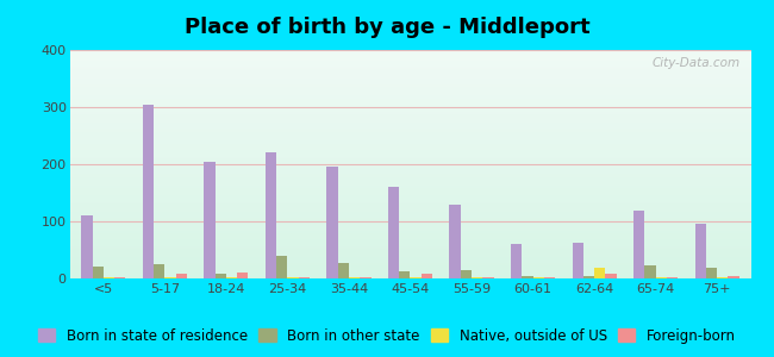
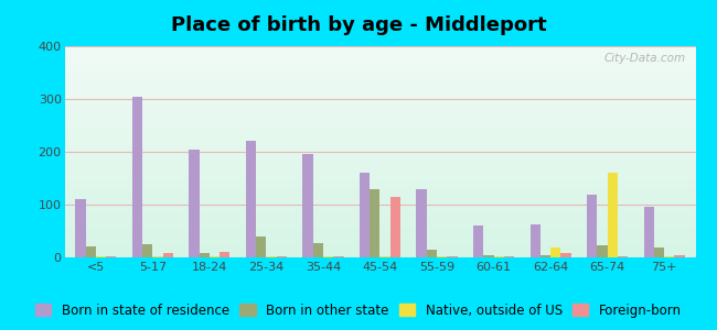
Born in other state/45-54: 12 -> 130
Foreign-born/45-54: 8 -> 115
Native, outside of US/65-74: 3 -> 160
